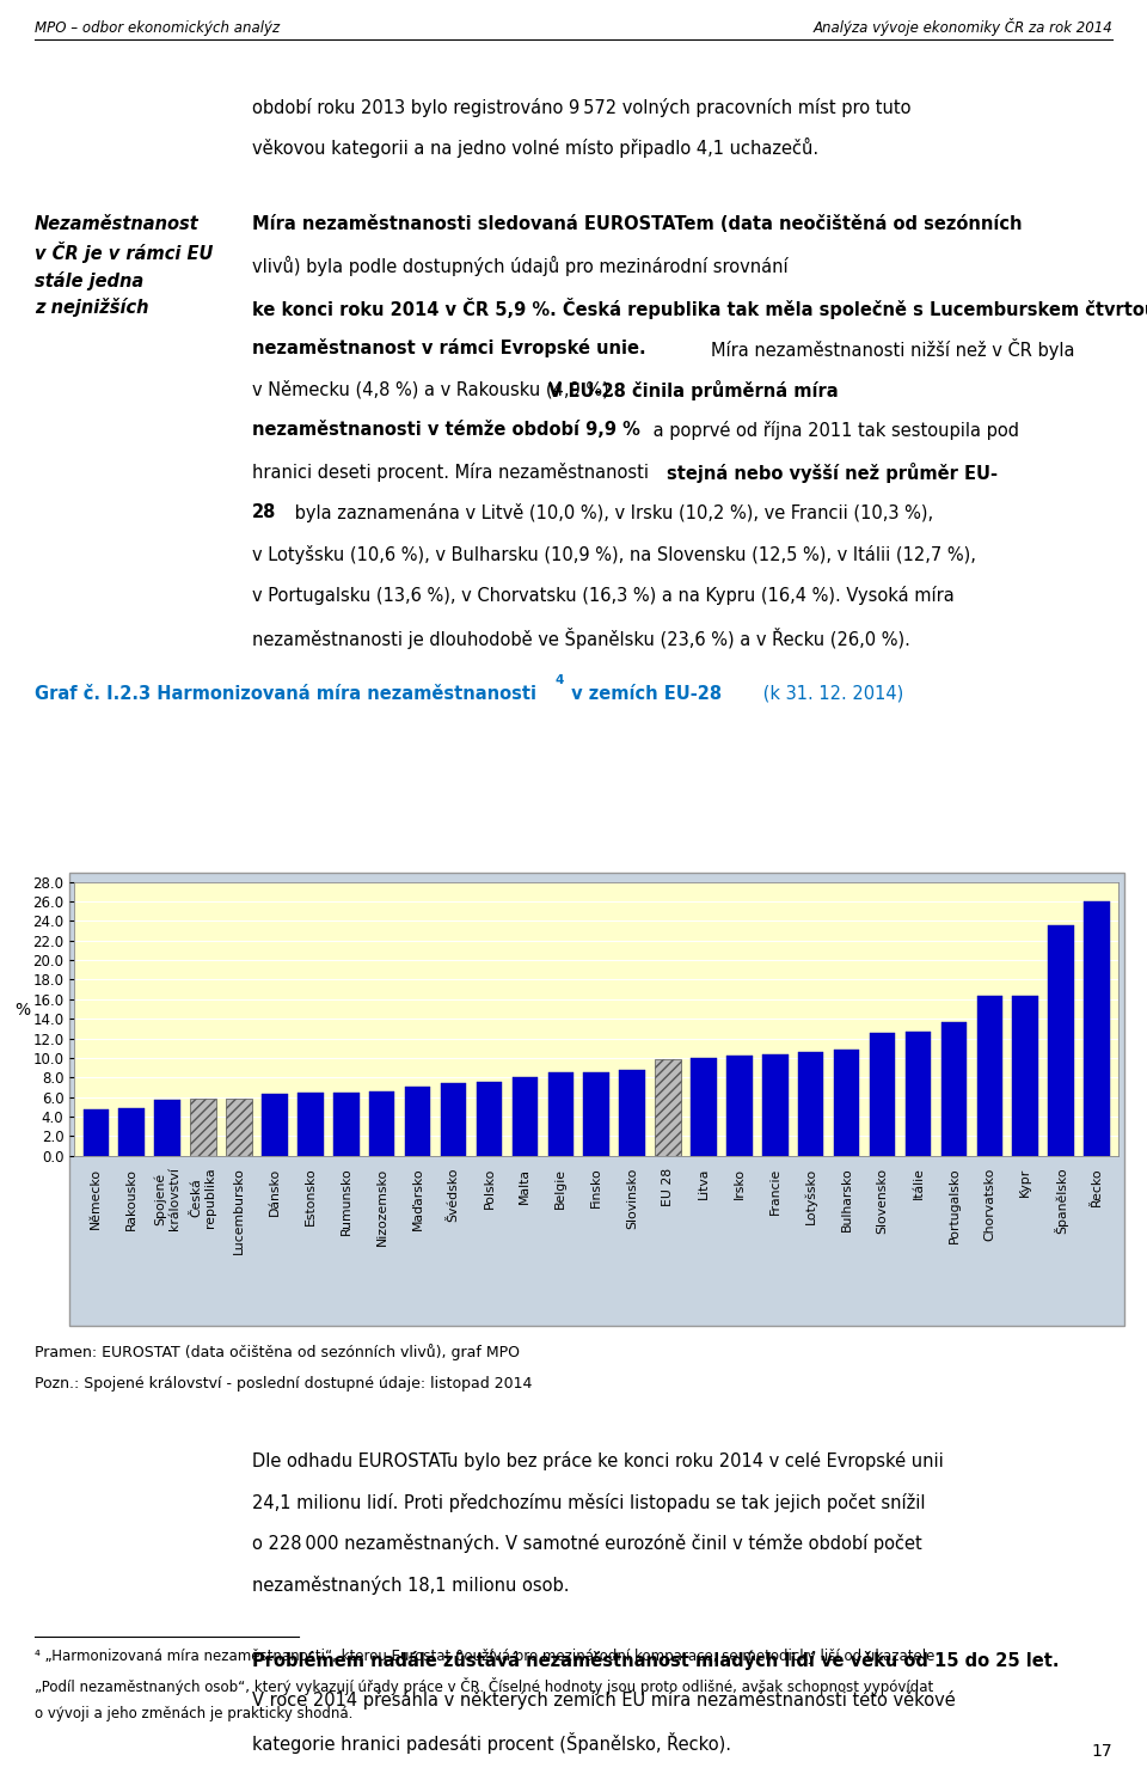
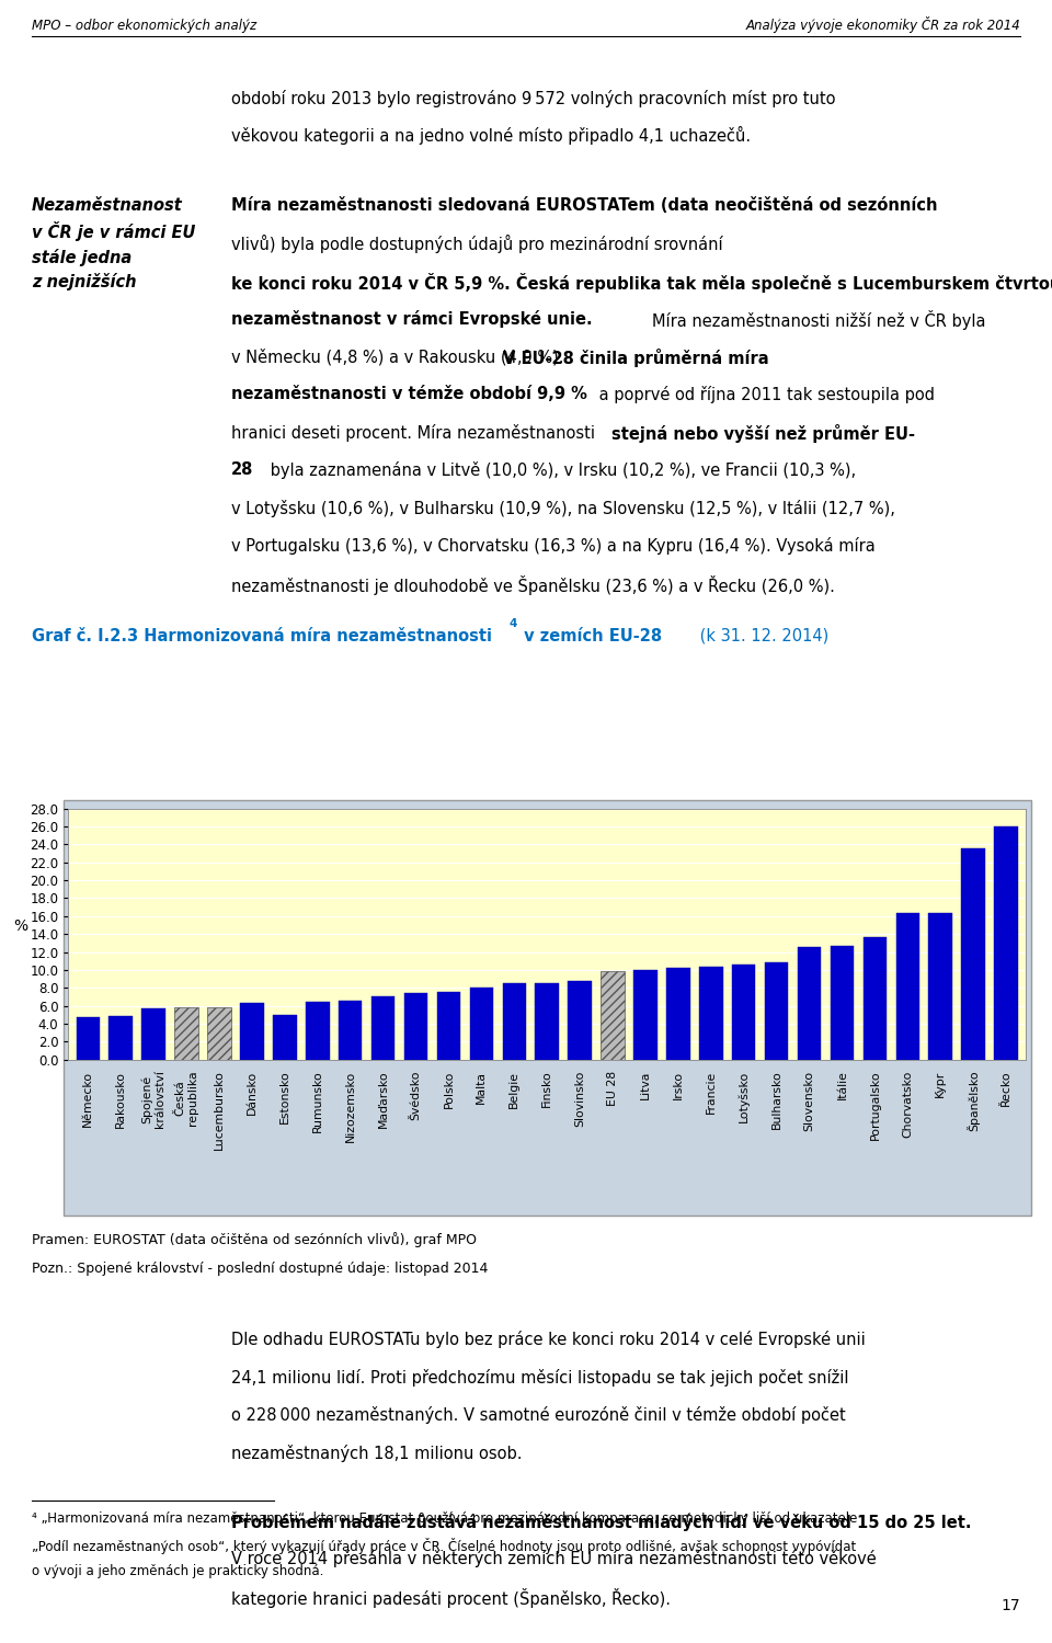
Estonsko: 6.4 -> 5.0
